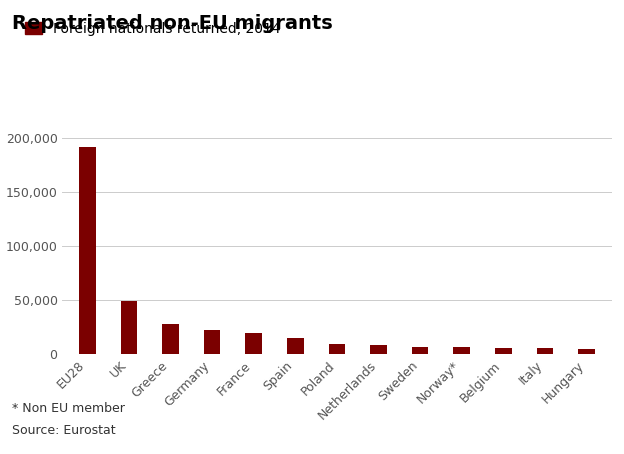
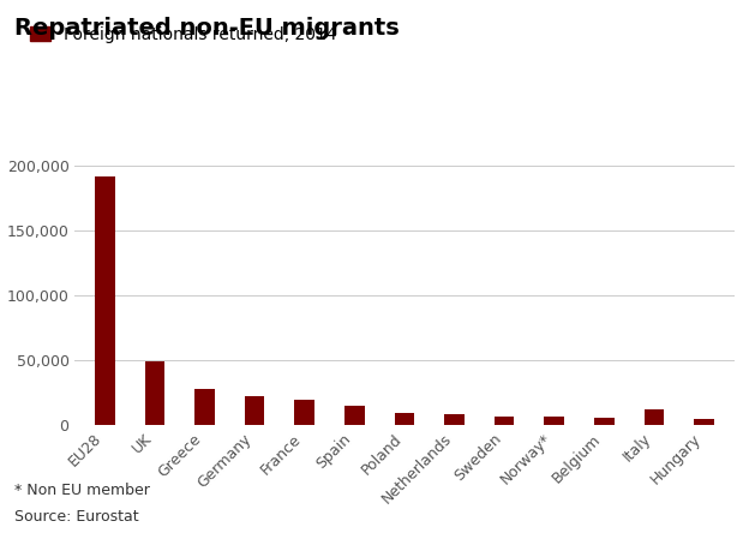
Italy: 6,000 -> 12,000
